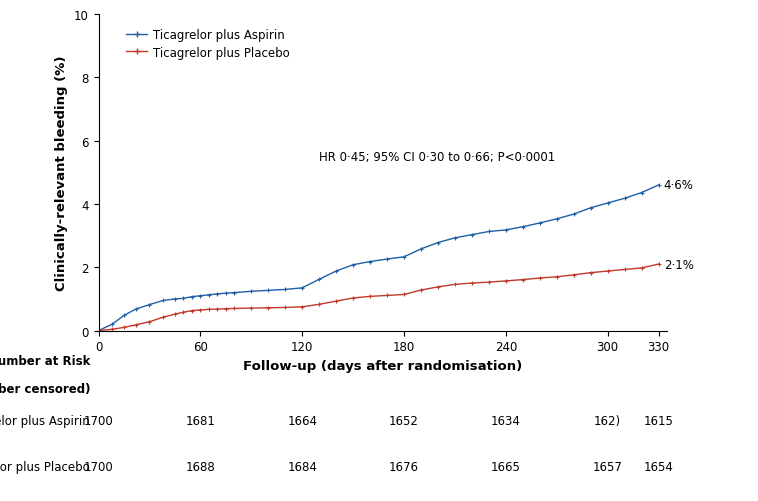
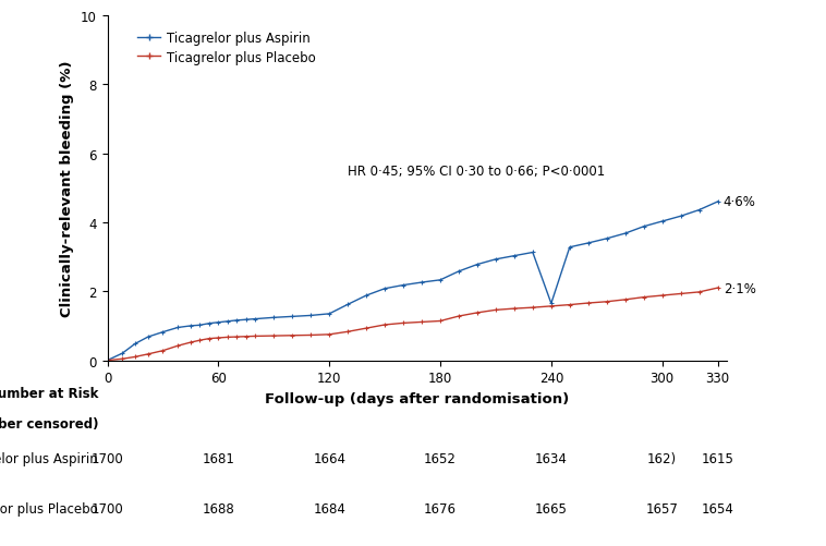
Ticagrelor plus Aspirin/240: 3.18 -> 1.65
